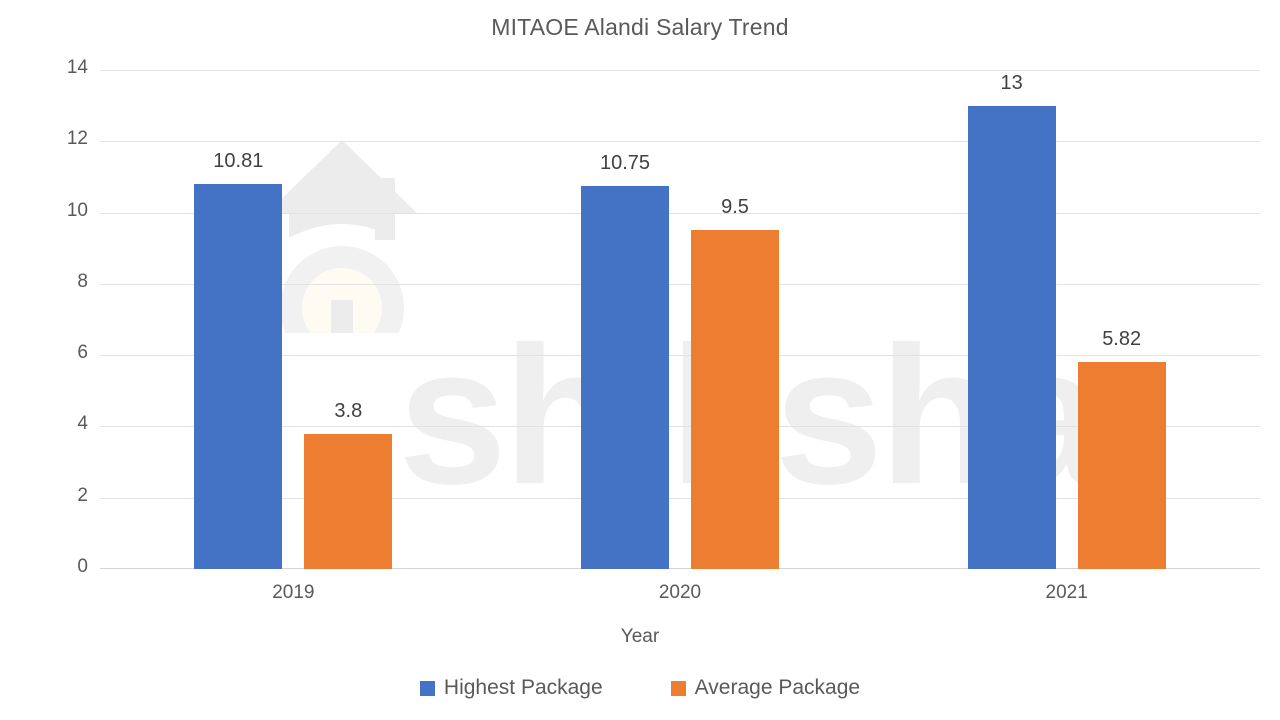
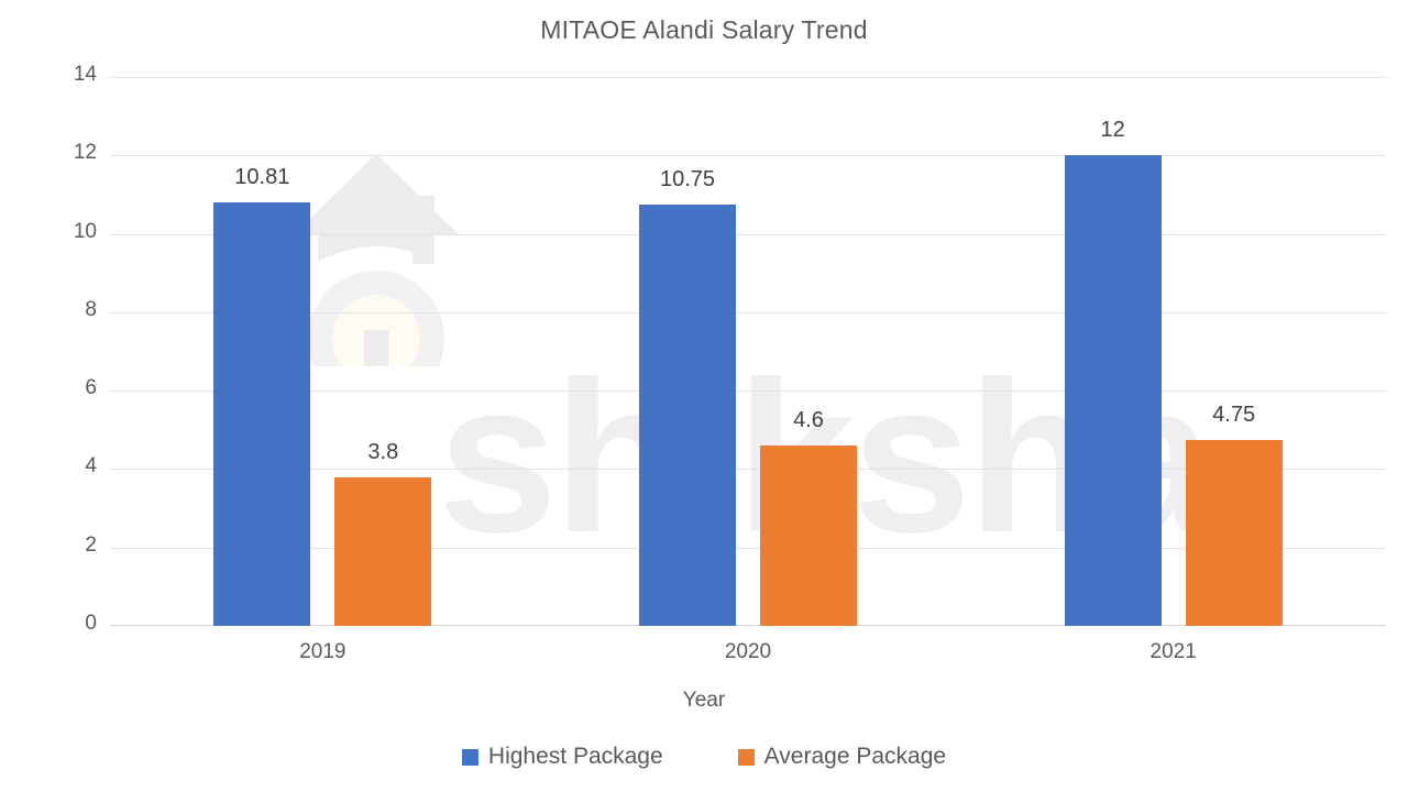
Average Package/2020: 9.5 -> 4.6
Highest Package/2021: 13 -> 12
Average Package/2021: 5.82 -> 4.75
